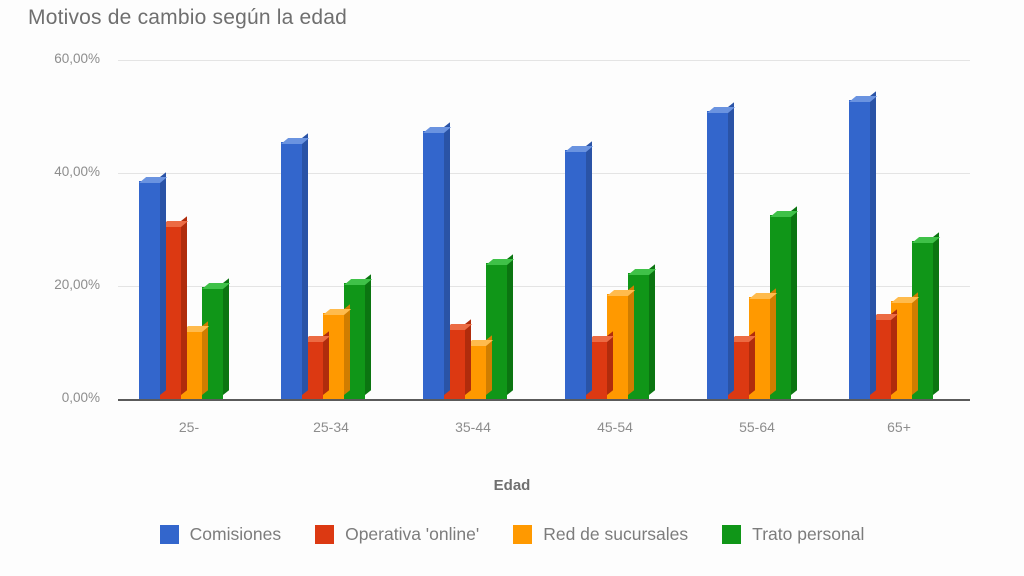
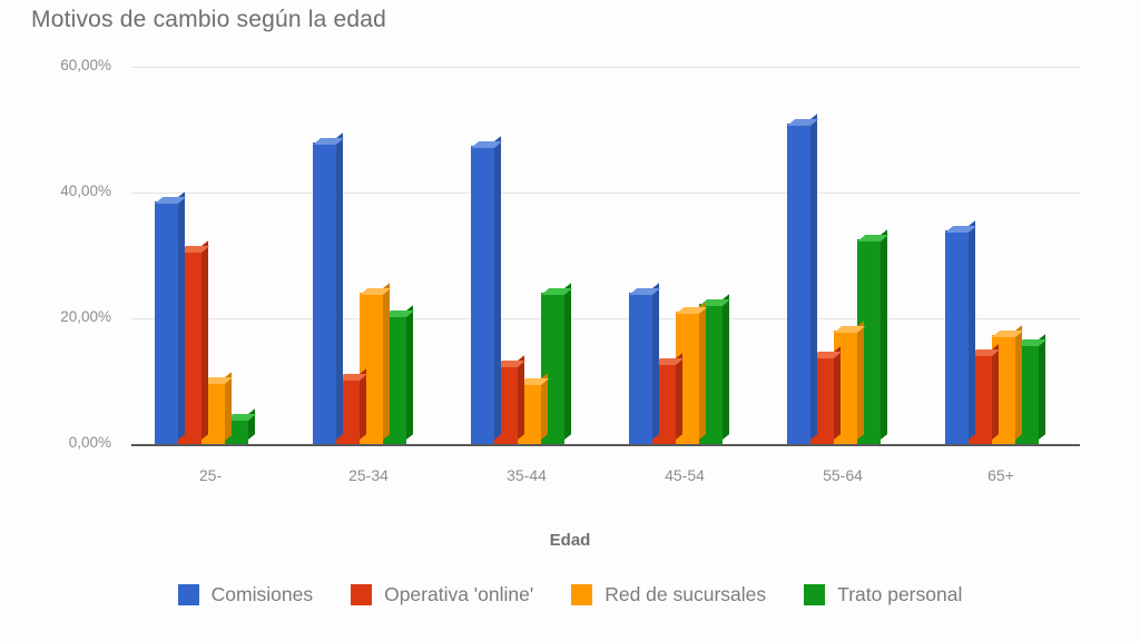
Red de sucursales/25-: 12% -> 10%
Trato personal/25-: 20% -> 4%
Comisiones/25-34: 46% -> 48%
Red de sucursales/25-34: 15% -> 24%
Comisiones/45-54: 44% -> 24%
Operativa 'online'/45-54: 10% -> 13%
Red de sucursales/45-54: 18% -> 21%
Operativa 'online'/55-64: 10% -> 14%
Comisiones/65+: 53% -> 34%
Trato personal/65+: 28% -> 16%
